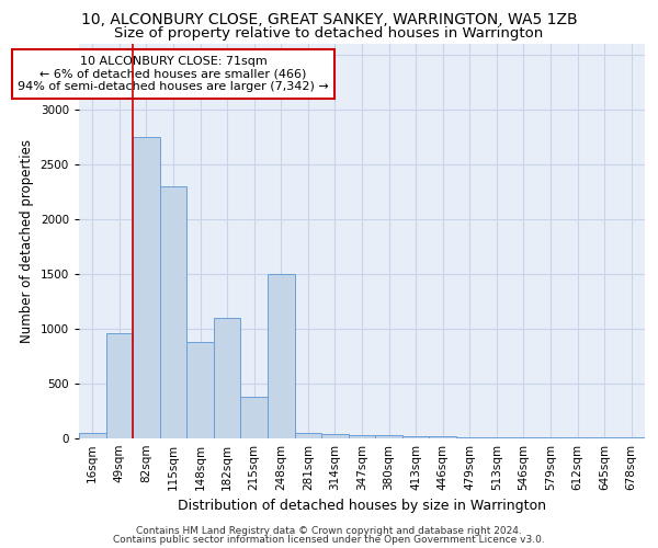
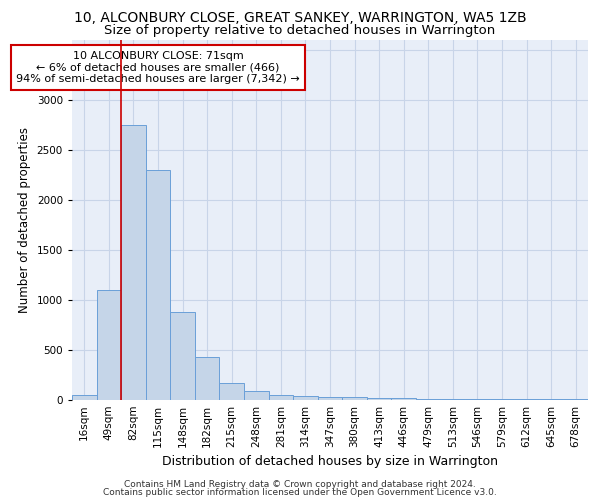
49sqm: 960 -> 1100
182sqm: 1100 -> 430
215sqm: 380 -> 170
248sqm: 1500 -> 90
